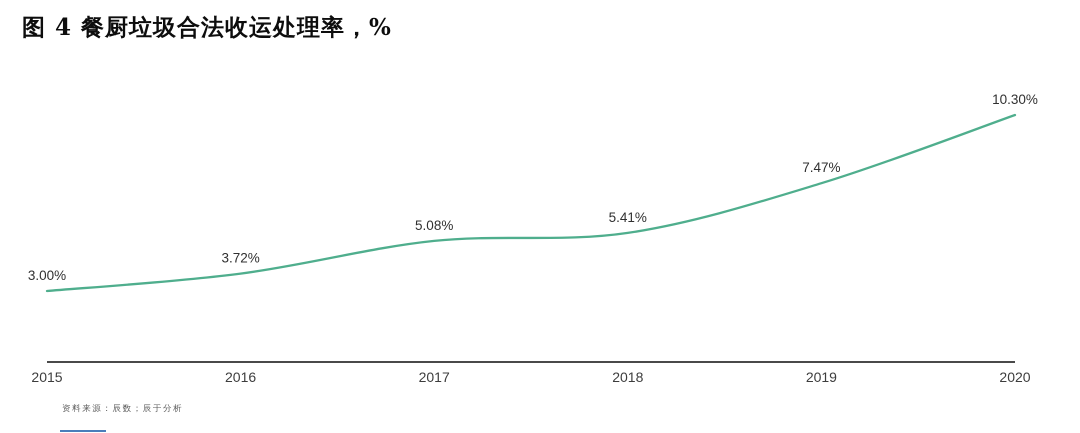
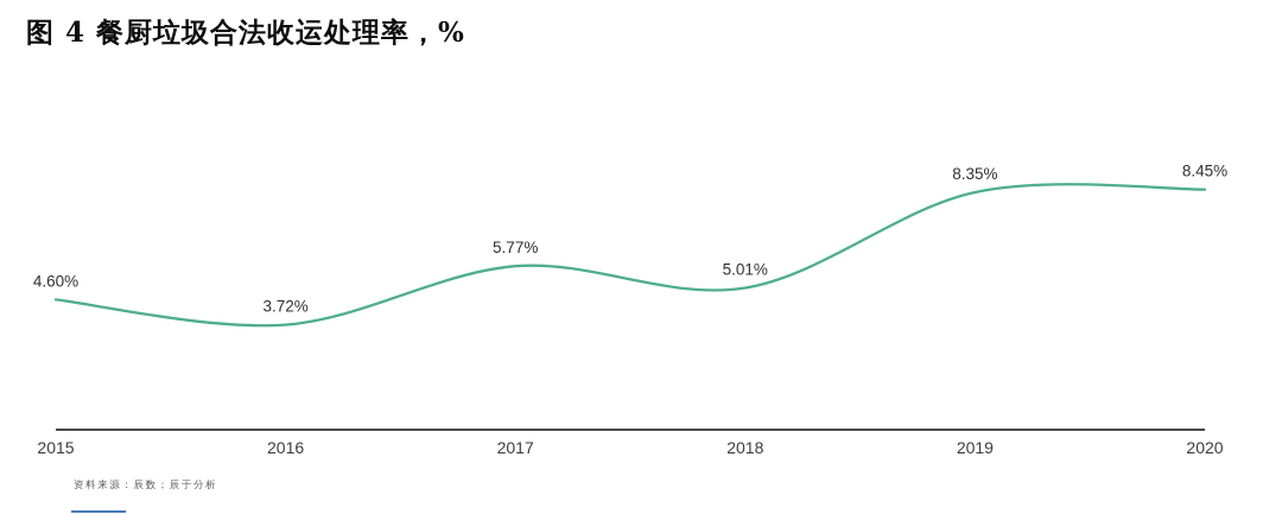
2015: 3.00% -> 4.60%
2017: 5.08% -> 5.77%
2018: 5.41% -> 5.01%
2019: 7.47% -> 8.35%
2020: 10.30% -> 8.45%
